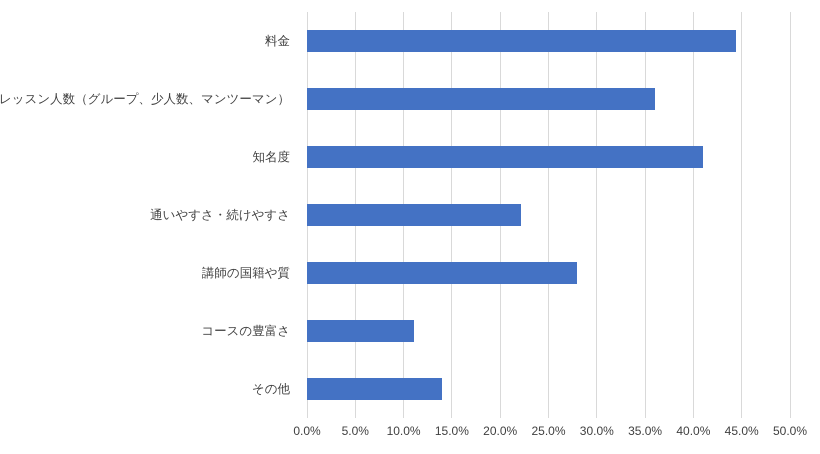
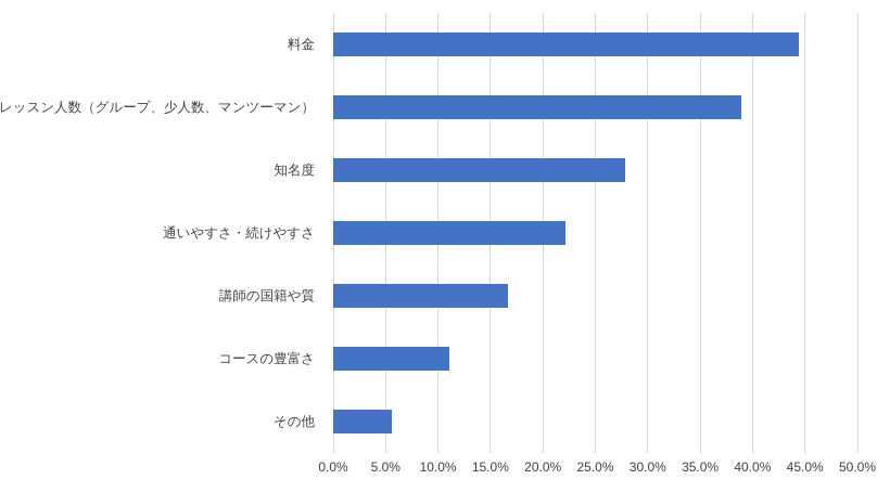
レッスン人数（グループ、少人数、マンツーマン）: 36% -> 39%
知名度: 41% -> 28%
講師の国籍や質: 28% -> 17%
その他: 14% -> 6%
